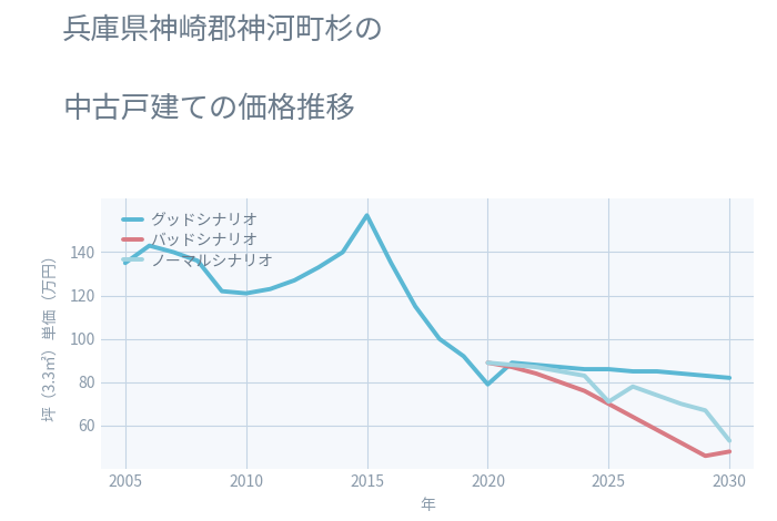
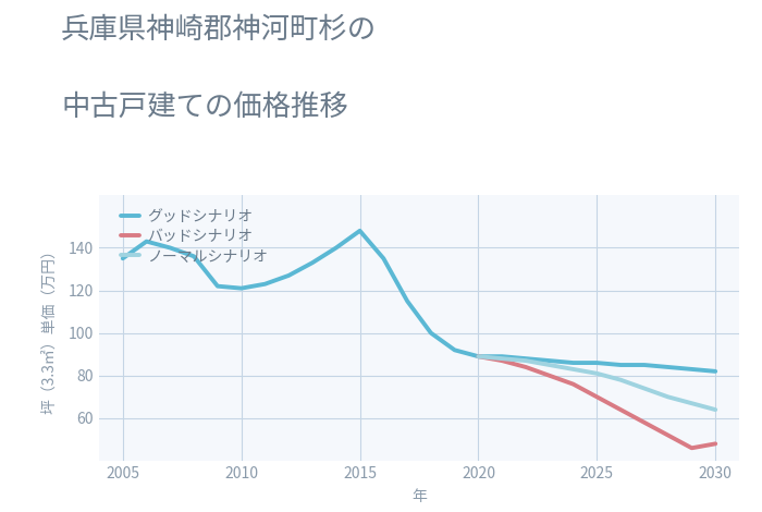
グッドシナリオ/2015: 157 -> 148
グッドシナリオ/2020: 79 -> 89
ノーマルシナリオ/2025: 71 -> 81
ノーマルシナリオ/2030: 53 -> 64
